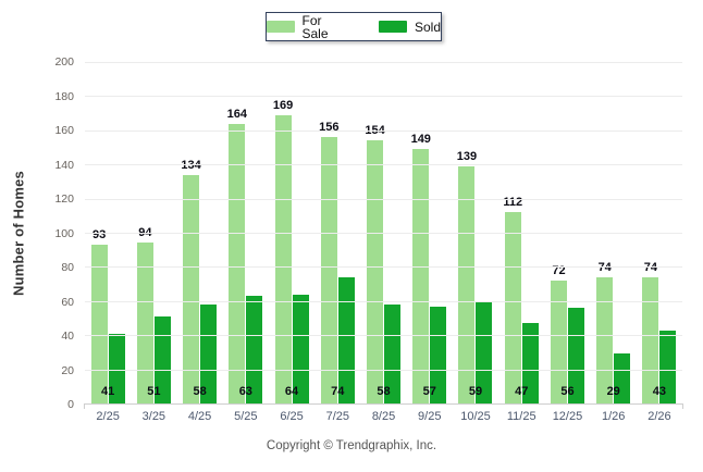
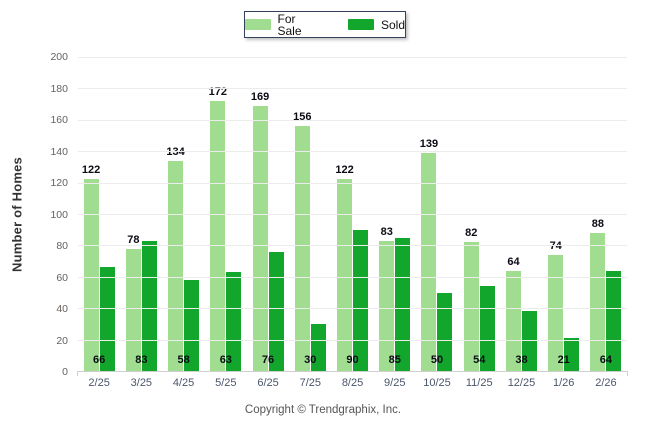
For Sale/2/25: 93 -> 122
Sold/2/25: 41 -> 66
For Sale/3/25: 94 -> 78
Sold/3/25: 51 -> 83
For Sale/5/25: 164 -> 172
Sold/6/25: 64 -> 76
Sold/7/25: 74 -> 30
For Sale/8/25: 154 -> 122
Sold/8/25: 58 -> 90
For Sale/9/25: 149 -> 83
Sold/9/25: 57 -> 85
Sold/10/25: 59 -> 50
For Sale/11/25: 112 -> 82
Sold/11/25: 47 -> 54
For Sale/12/25: 72 -> 64
Sold/12/25: 56 -> 38
Sold/1/26: 29 -> 21
For Sale/2/26: 74 -> 88
Sold/2/26: 43 -> 64
